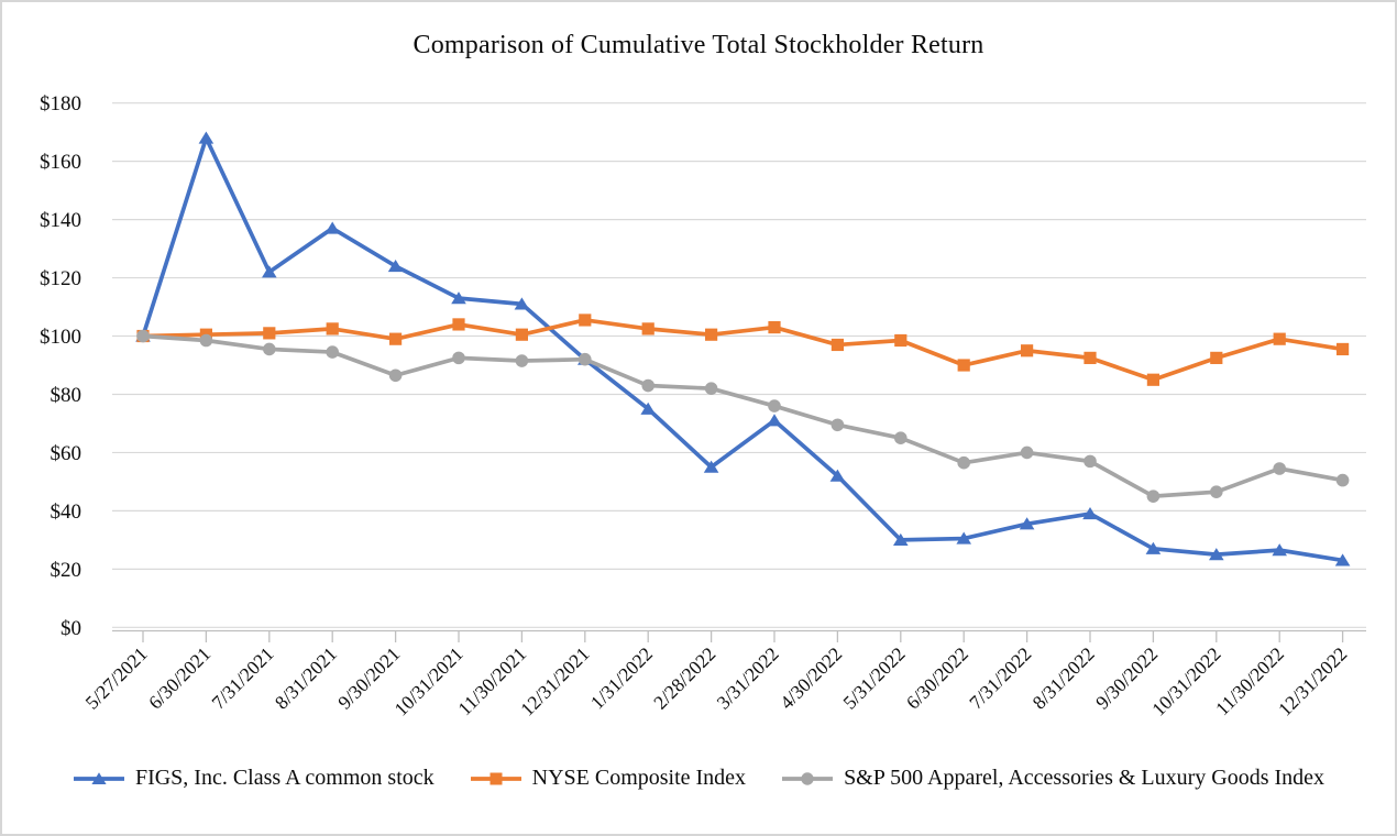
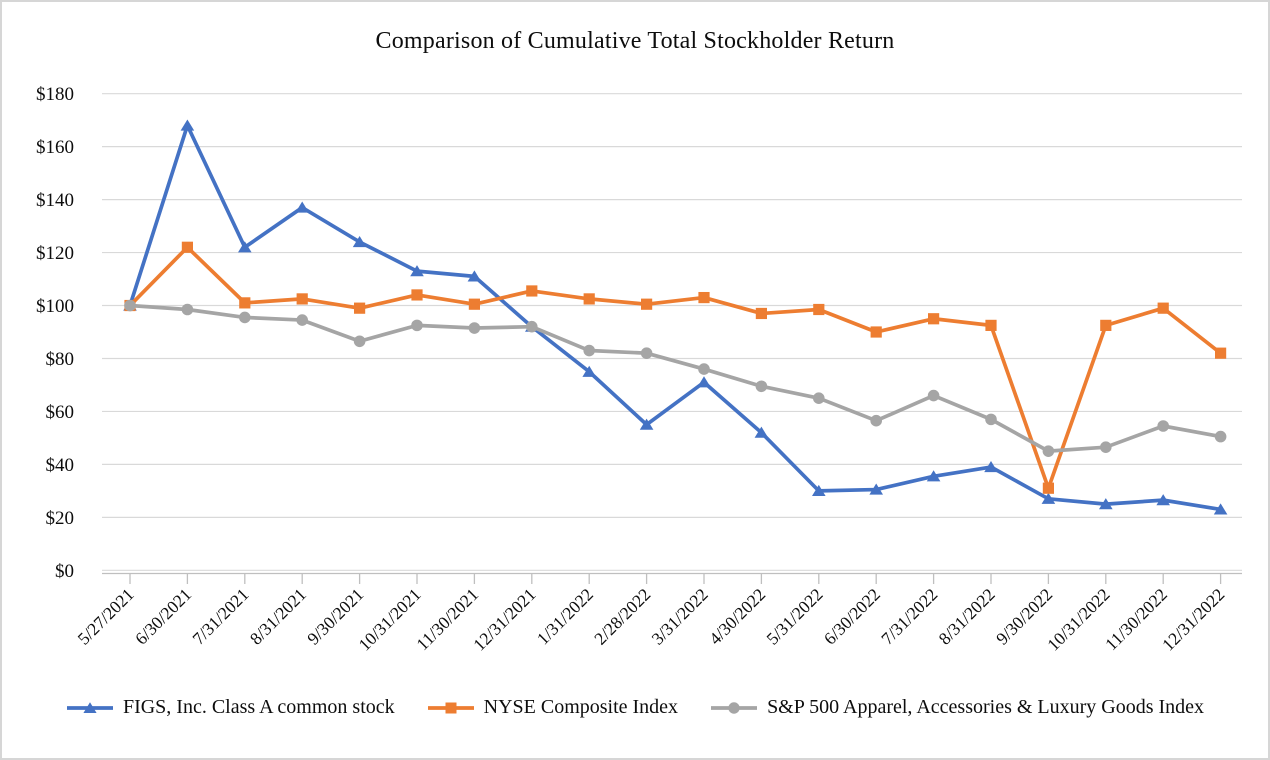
NYSE Composite Index/6/30/2021: $100 -> $122
S&P 500 Apparel, Accessories & Luxury Goods Index/7/31/2022: $60 -> $66
NYSE Composite Index/9/30/2022: $85 -> $31
NYSE Composite Index/12/31/2022: $96 -> $82
